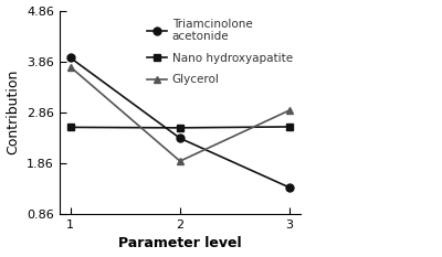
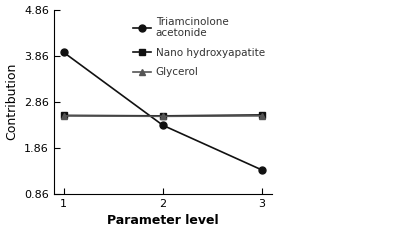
Glycerol/1: 3.75 -> 2.56
Glycerol/2: 1.90 -> 2.54
Glycerol/3: 2.90 -> 2.56
